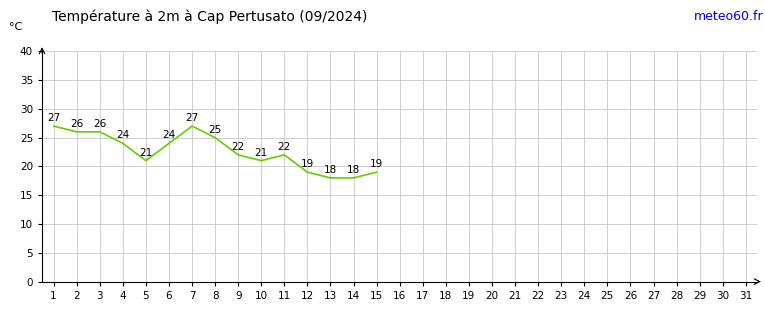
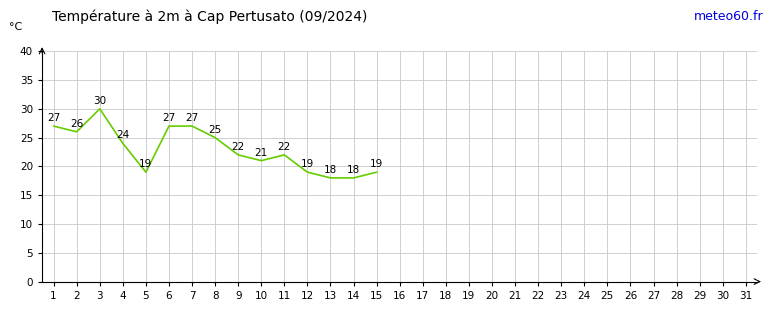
3: 26 -> 30
5: 21 -> 19
6: 24 -> 27
